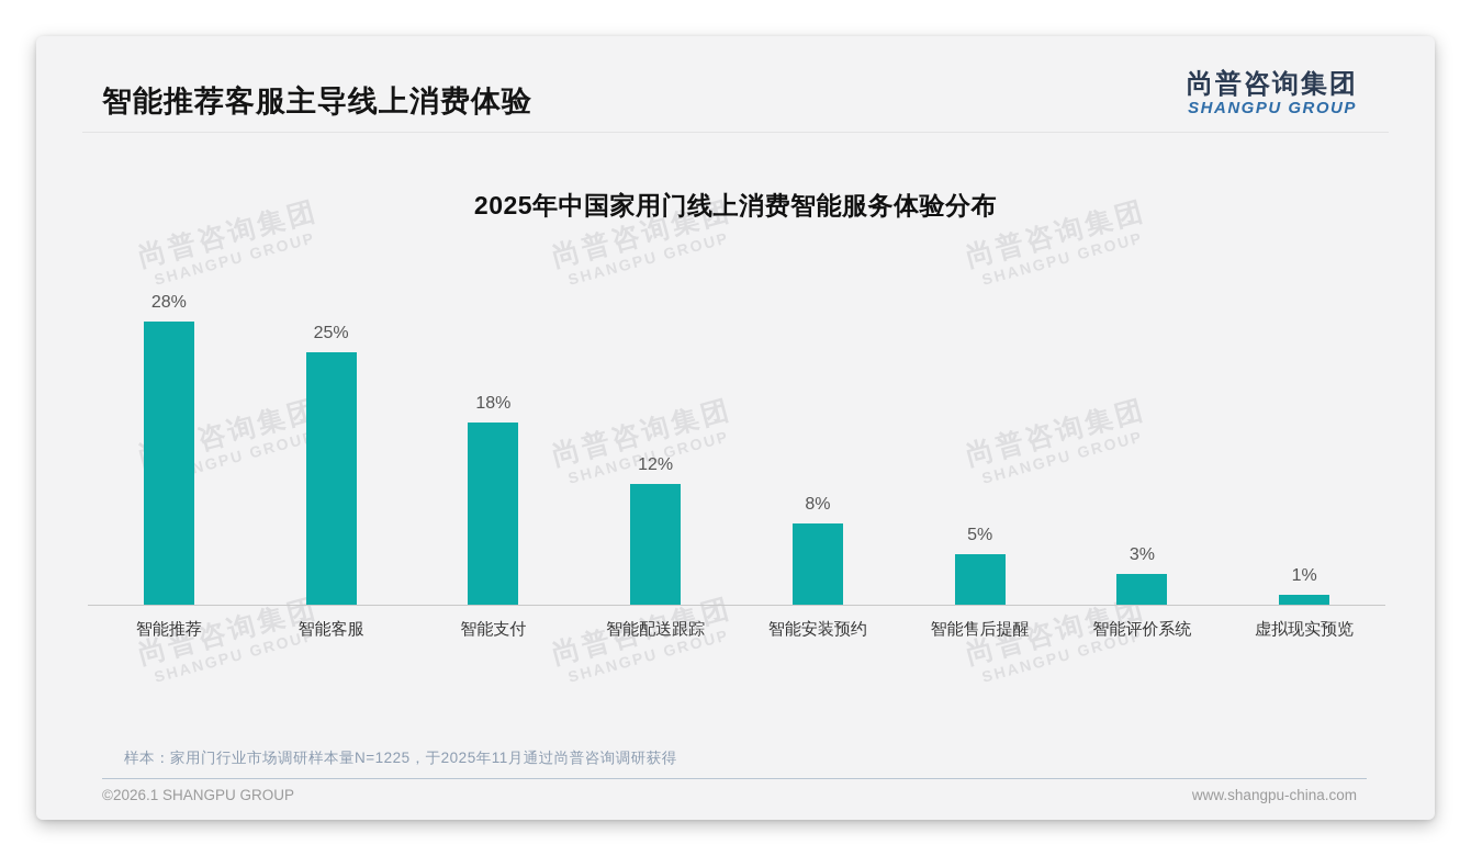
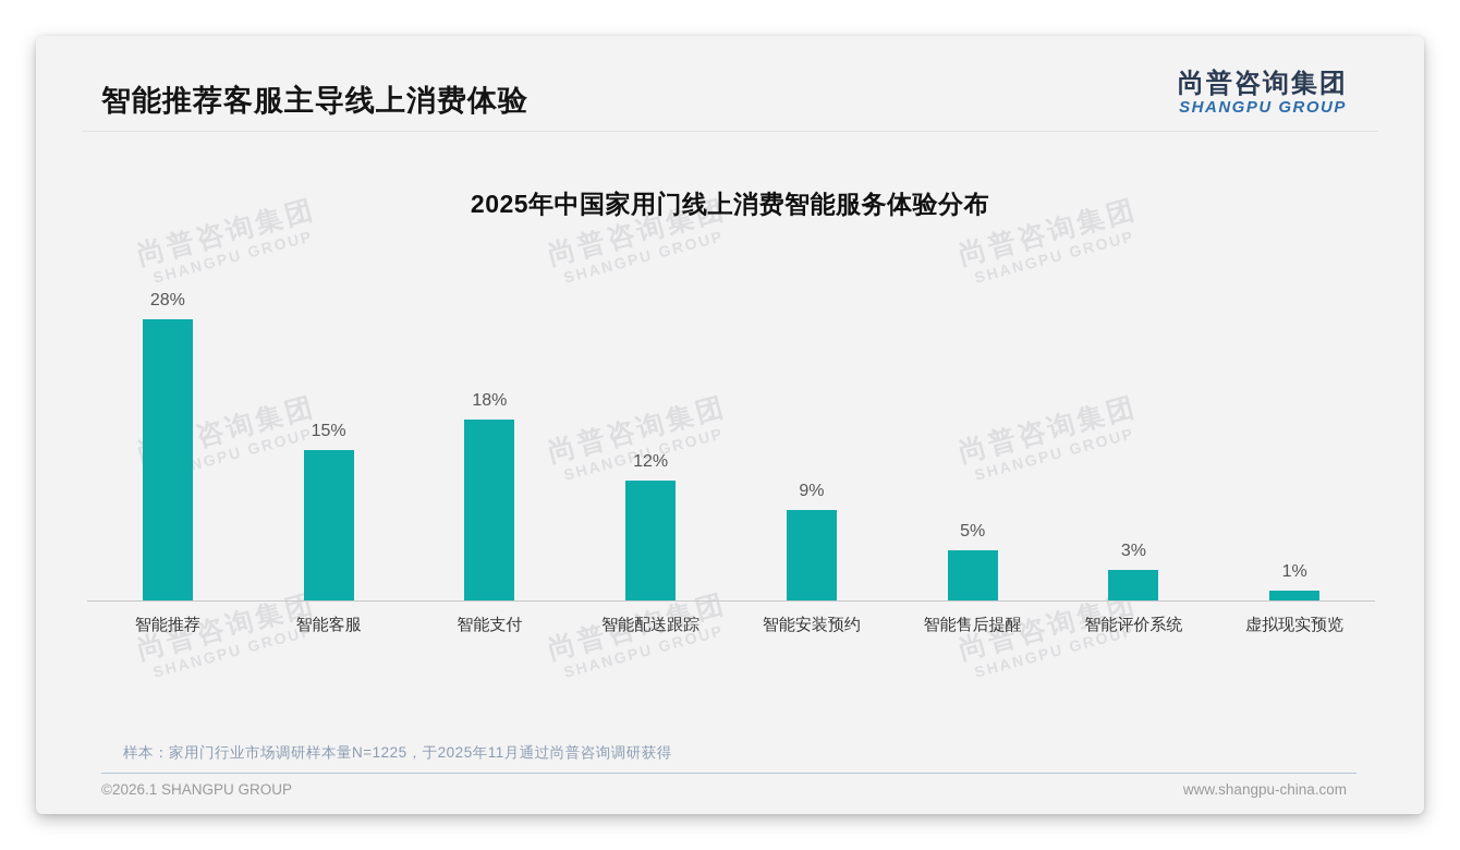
智能客服: 25% -> 15%
智能安装预约: 8% -> 9%
